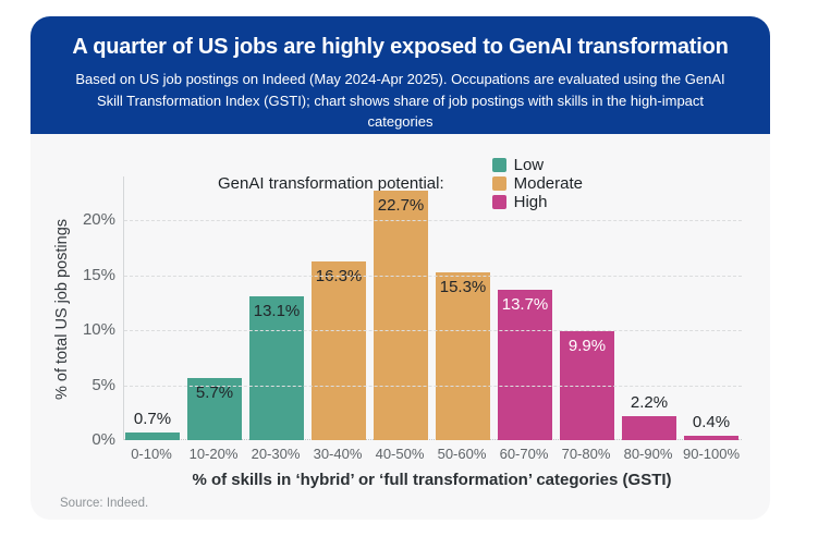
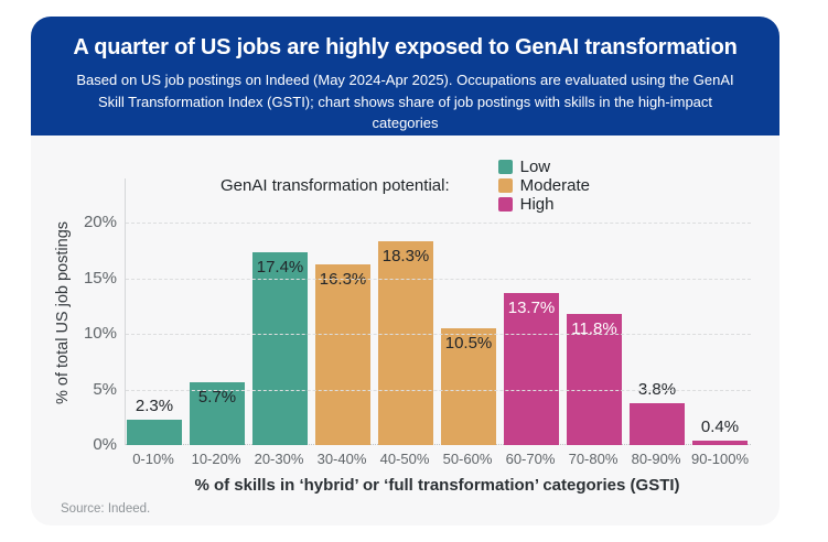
0-10%: 0.7% -> 2.3%
20-30%: 13.1% -> 17.4%
40-50%: 22.7% -> 18.3%
50-60%: 15.3% -> 10.5%
70-80%: 9.9% -> 11.8%
80-90%: 2.2% -> 3.8%
